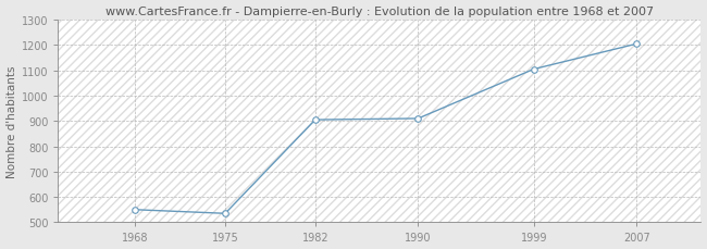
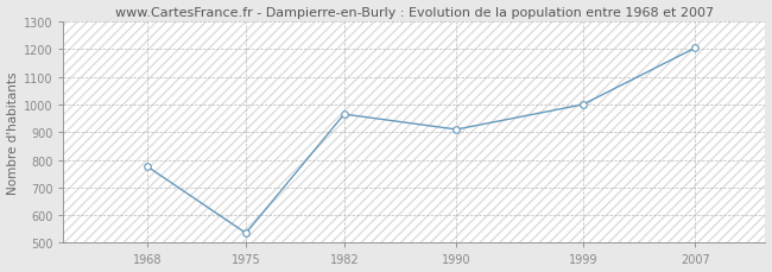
1968: 550 -> 775
1982: 905 -> 965
1999: 1105 -> 1000
